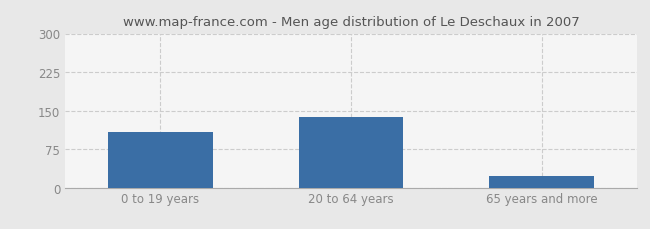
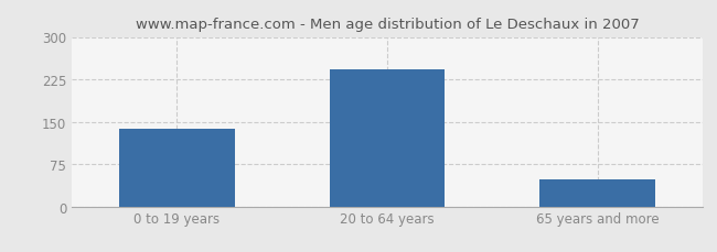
0 to 19 years: 108 -> 137
20 to 64 years: 138 -> 243
65 years and more: 22 -> 47
